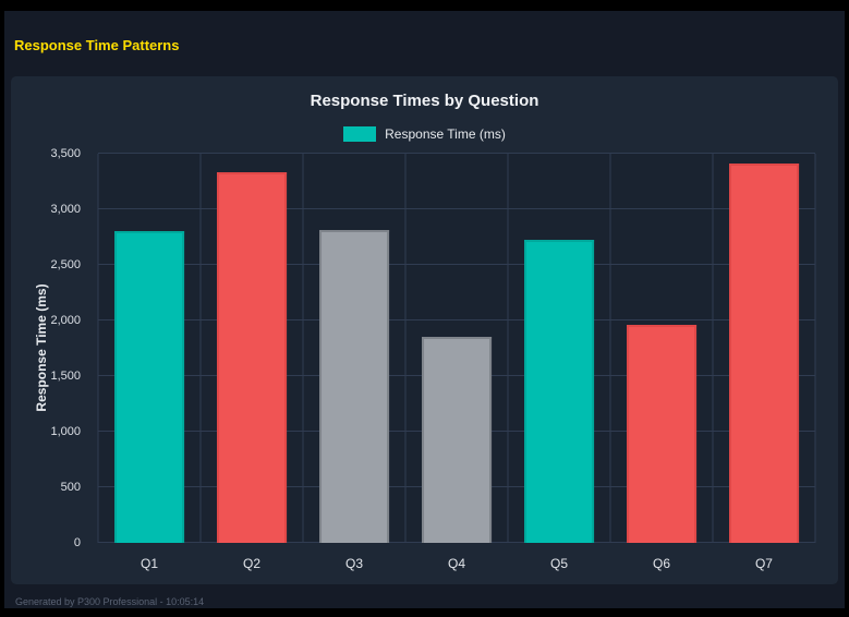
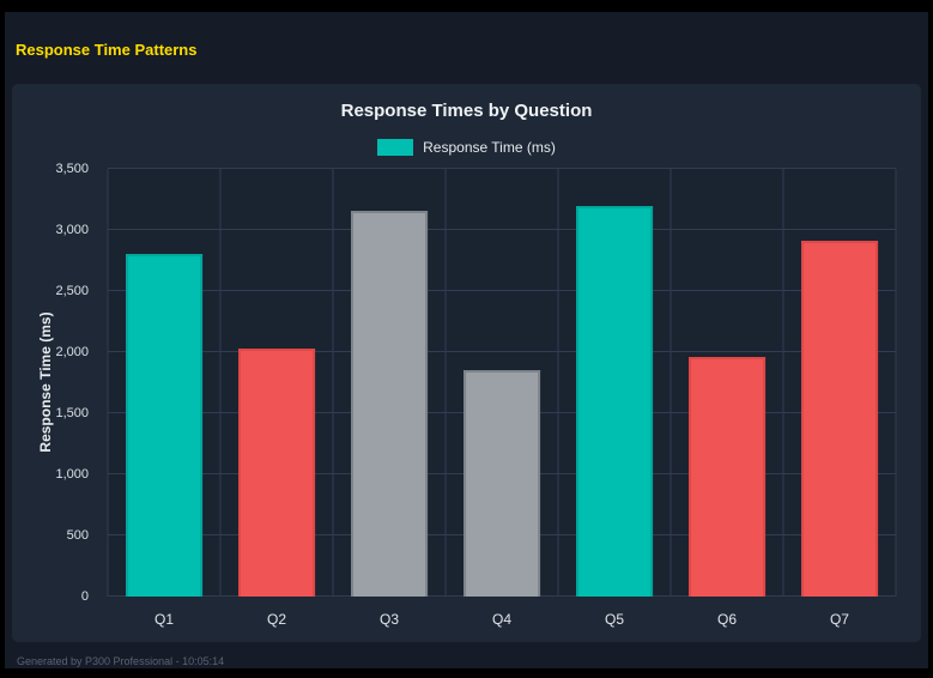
Q2: 3330 -> 2030
Q3: 2810 -> 3160
Q5: 2730 -> 3200
Q7: 3410 -> 2910
